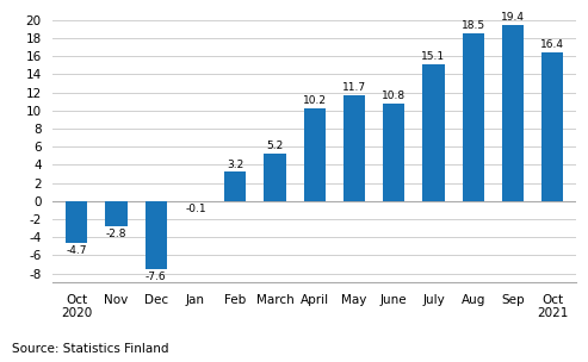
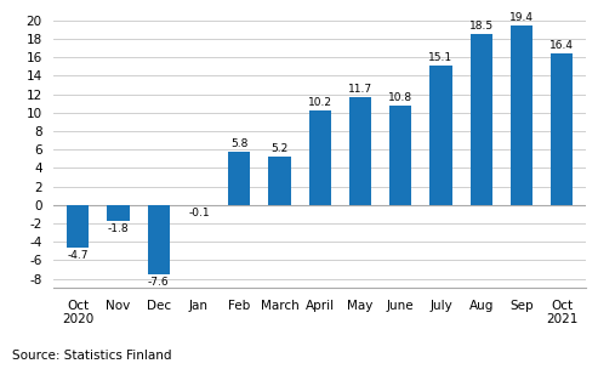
Nov: -2.8 -> -1.8
Feb: 3.2 -> 5.8
